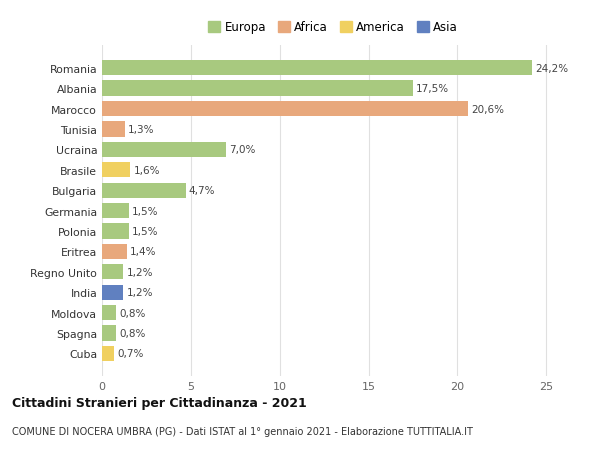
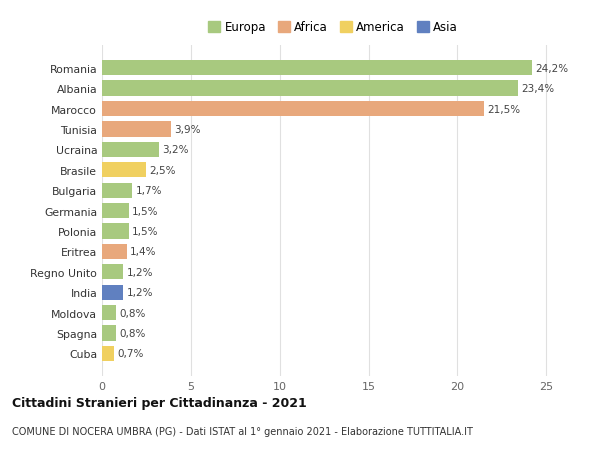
Albania: 17,5% -> 23,4%
Marocco: 20,6% -> 21,5%
Tunisia: 1,3% -> 3,9%
Ucraina: 7,0% -> 3,2%
Brasile: 1,6% -> 2,5%
Bulgaria: 4,7% -> 1,7%
